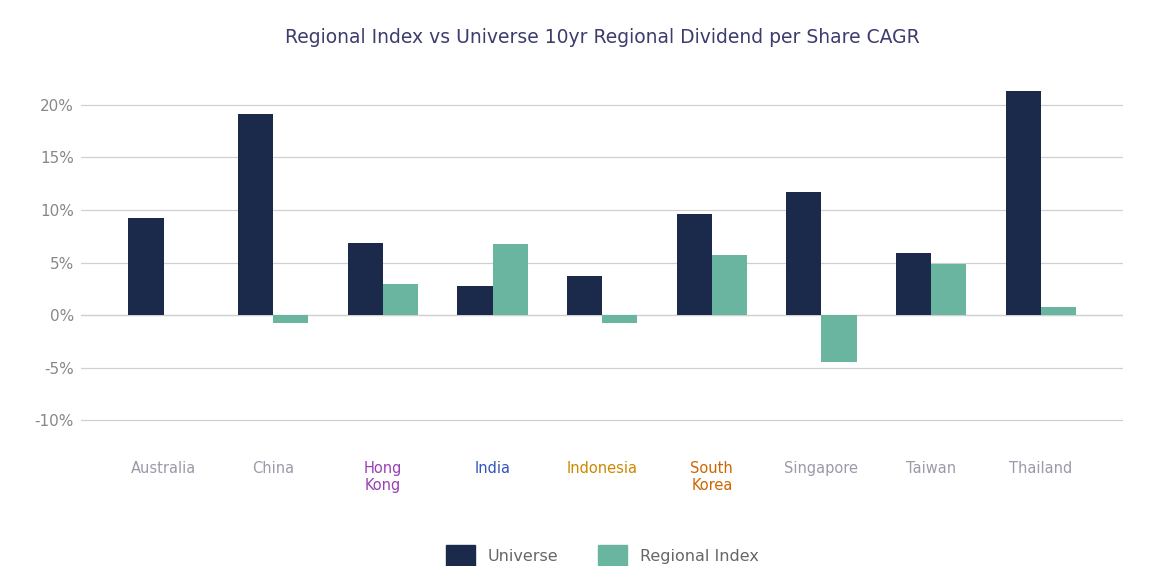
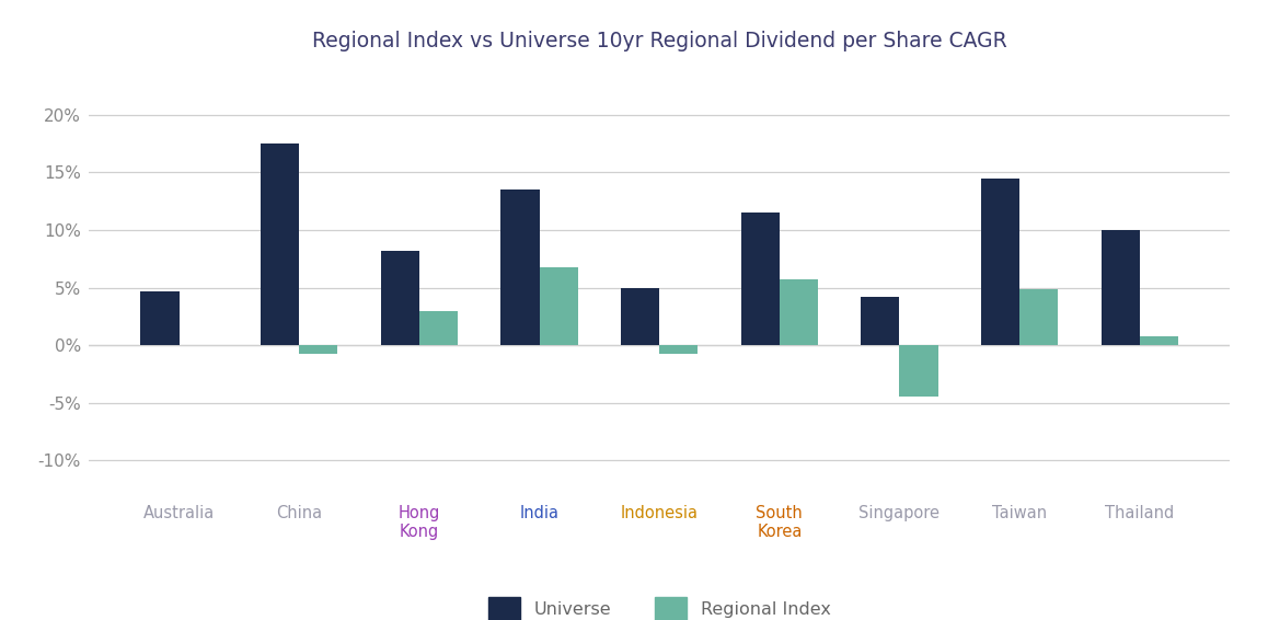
Universe/Australia: 9.2% -> 4.7%
Universe/China: 19.1% -> 17.5%
Universe/Hong Kong: 6.9% -> 8.2%
Universe/India: 2.8% -> 13.5%
Universe/Indonesia: 3.7% -> 5.0%
Universe/South Korea: 9.6% -> 11.5%
Universe/Singapore: 11.7% -> 4.2%
Universe/Taiwan: 5.9% -> 14.5%
Universe/Thailand: 21.3% -> 10.0%
